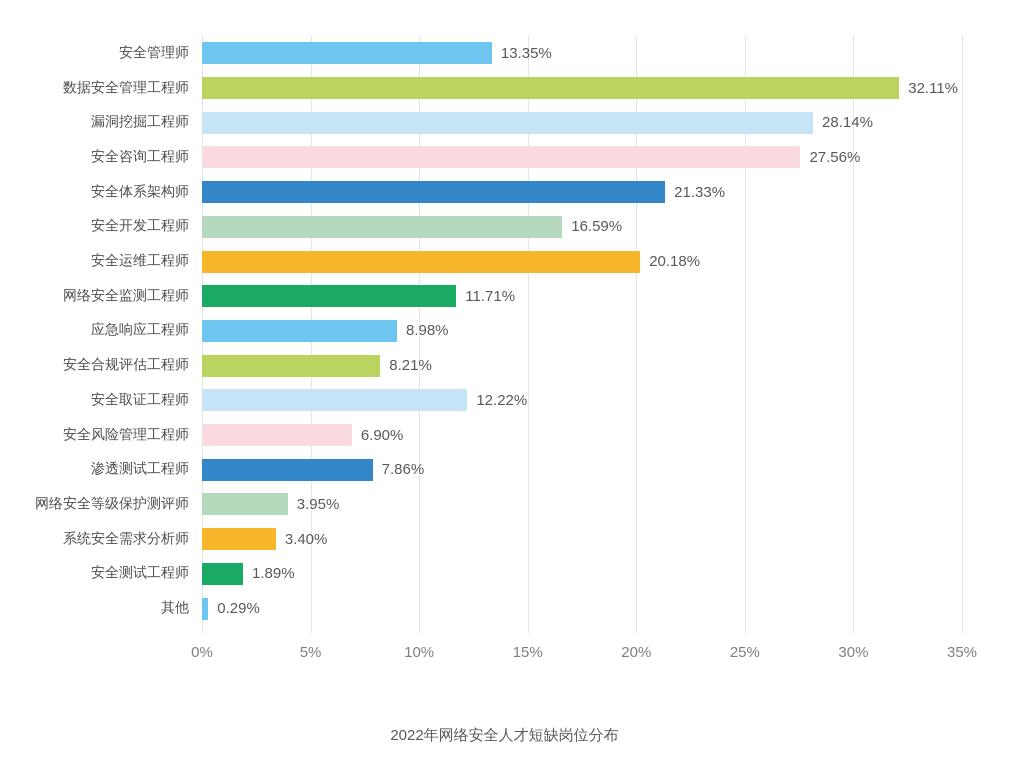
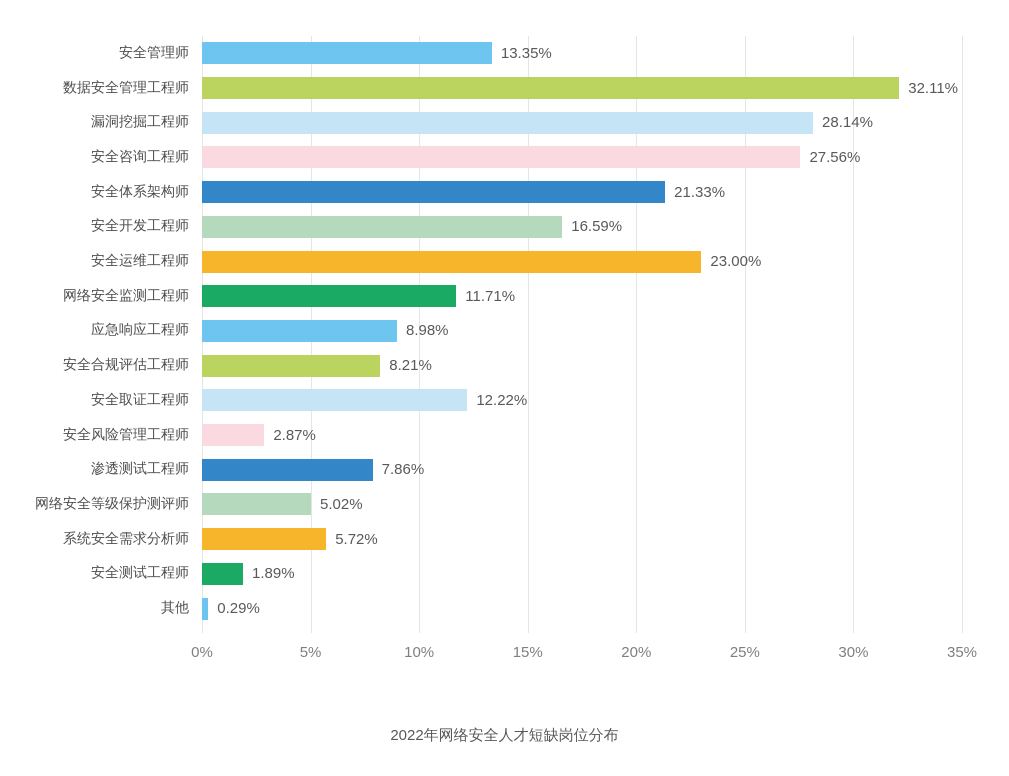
安全运维工程师: 20.18% -> 23.00%
安全风险管理工程师: 6.90% -> 2.87%
网络安全等级保护测评师: 3.95% -> 5.02%
系统安全需求分析师: 3.40% -> 5.72%
